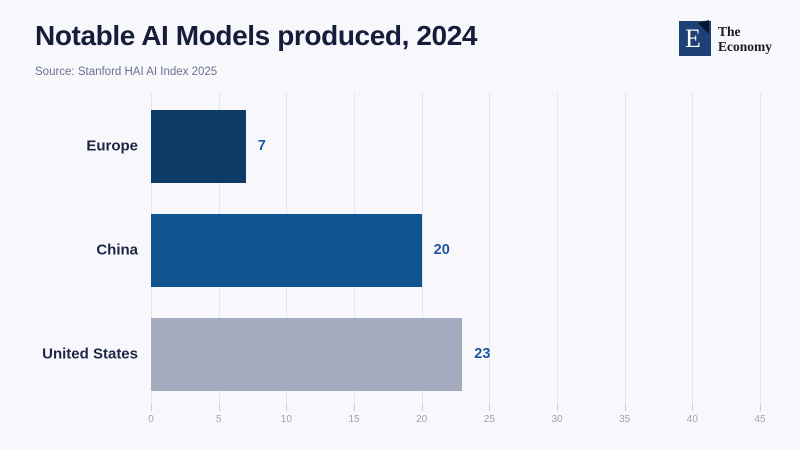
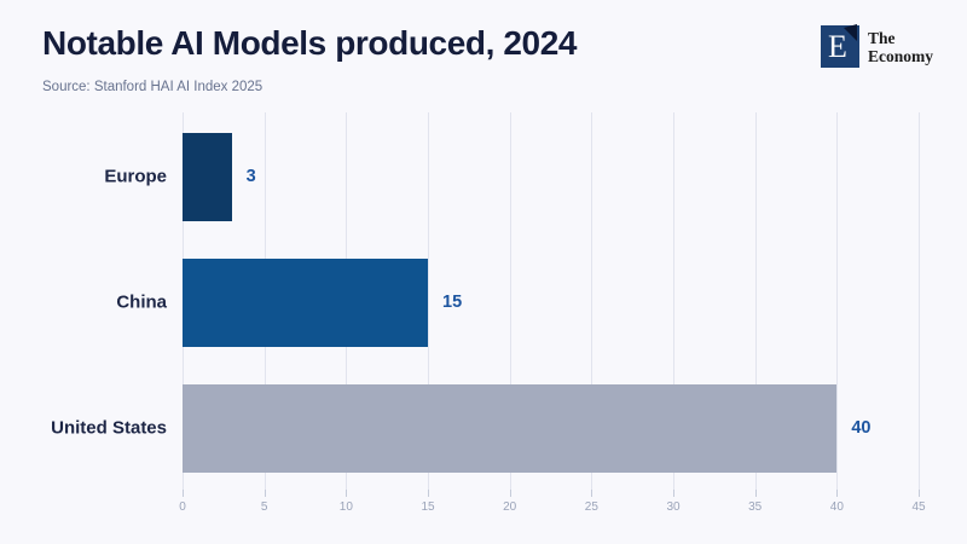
Europe: 7 -> 3
China: 20 -> 15
United States: 23 -> 40
